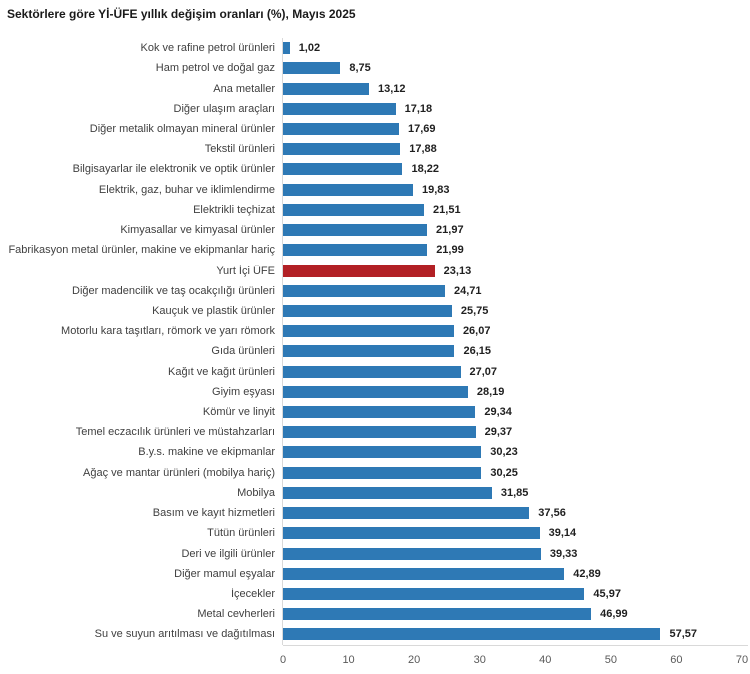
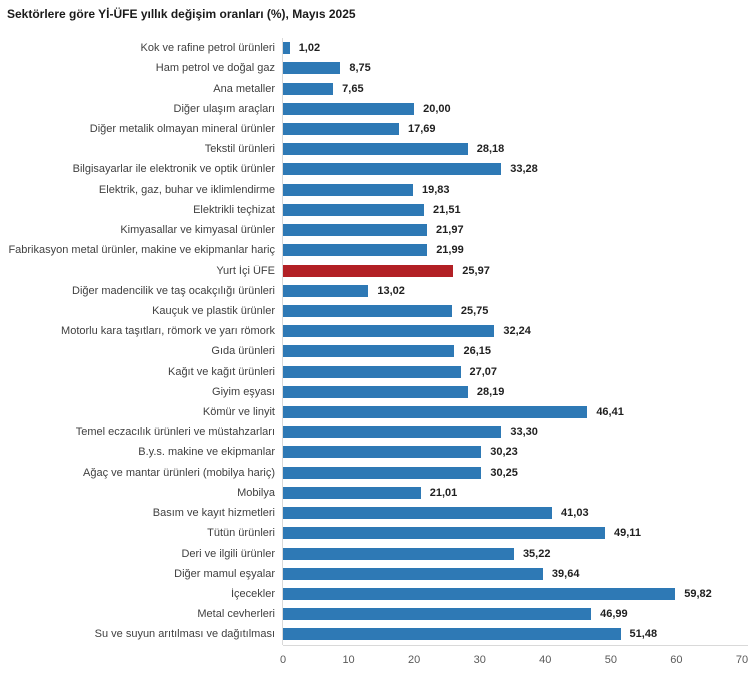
Ana metaller: 13,12 -> 7,65
Diğer ulaşım araçları: 17,18 -> 20,00
Tekstil ürünleri: 17,88 -> 28,18
Bilgisayarlar ile elektronik ve optik ürünler: 18,22 -> 33,28
Yurt İçi ÜFE: 23,13 -> 25,97
Diğer madencilik ve taş ocakçılığı ürünleri: 24,71 -> 13,02
Motorlu kara taşıtları, römork ve yarı römork: 26,07 -> 32,24
Kömür ve linyit: 29,34 -> 46,41
Temel eczacılık ürünleri ve müstahzarları: 29,37 -> 33,30
Mobilya: 31,85 -> 21,01
Basım ve kayıt hizmetleri: 37,56 -> 41,03
Tütün ürünleri: 39,14 -> 49,11
Deri ve ilgili ürünler: 39,33 -> 35,22
Diğer mamul eşyalar: 42,89 -> 39,64
İçecekler: 45,97 -> 59,82
Su ve suyun arıtılması ve dağıtılması: 57,57 -> 51,48
